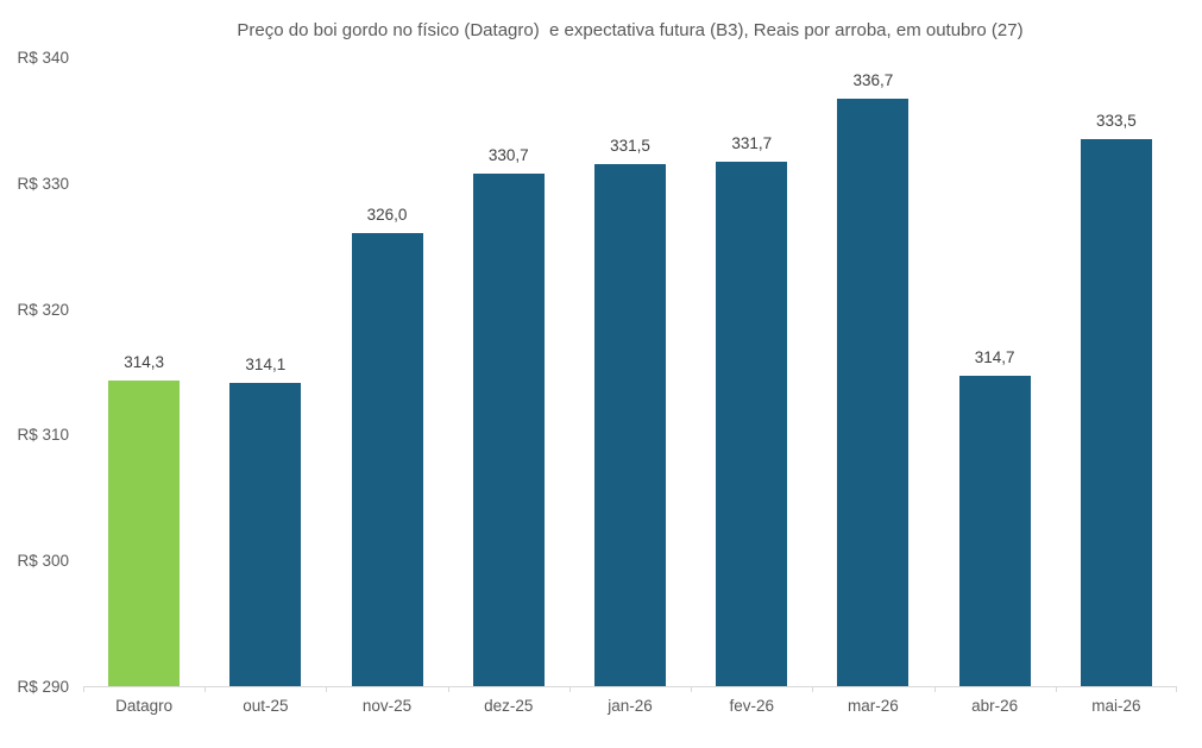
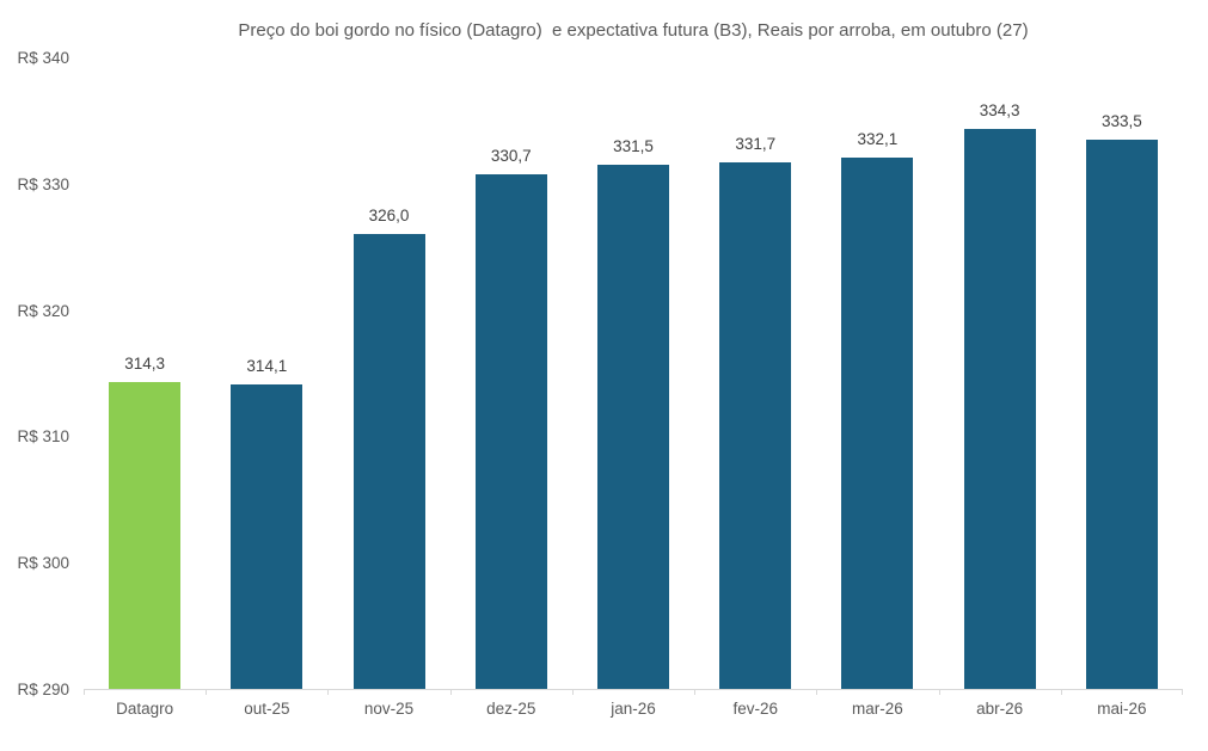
mar-26: 336,7 -> 332,1
abr-26: 314,7 -> 334,3
